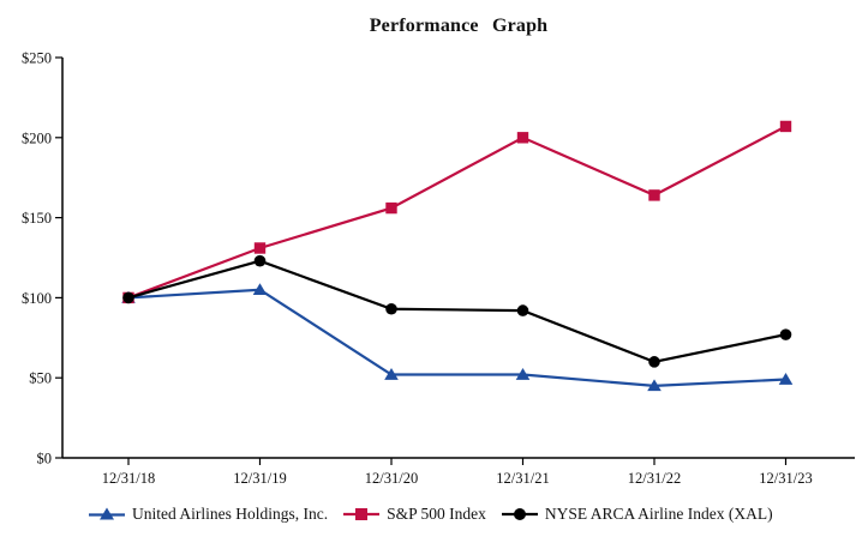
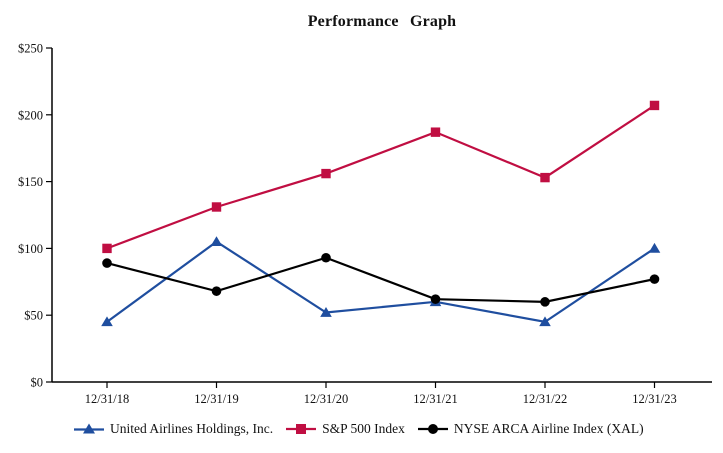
United Airlines Holdings, Inc./12/31/18: $100 -> $45
NYSE ARCA Airline Index (XAL)/12/31/18: $100 -> $89
NYSE ARCA Airline Index (XAL)/12/31/19: $123 -> $68
United Airlines Holdings, Inc./12/31/21: $52 -> $60
S&P 500 Index/12/31/21: $200 -> $187
NYSE ARCA Airline Index (XAL)/12/31/21: $92 -> $62
S&P 500 Index/12/31/22: $164 -> $153
United Airlines Holdings, Inc./12/31/23: $49 -> $100
